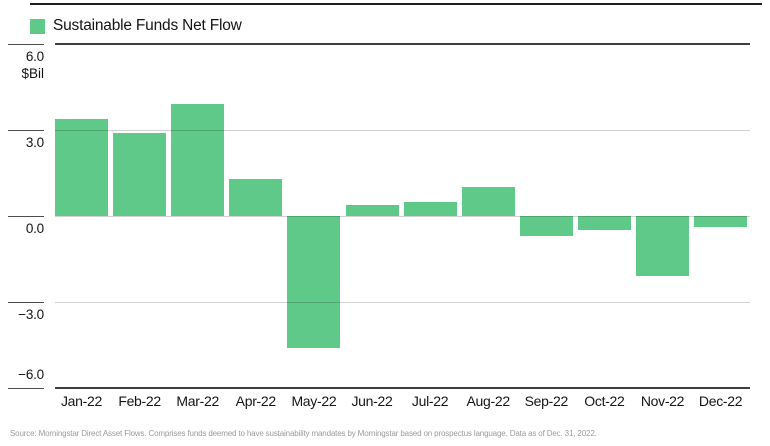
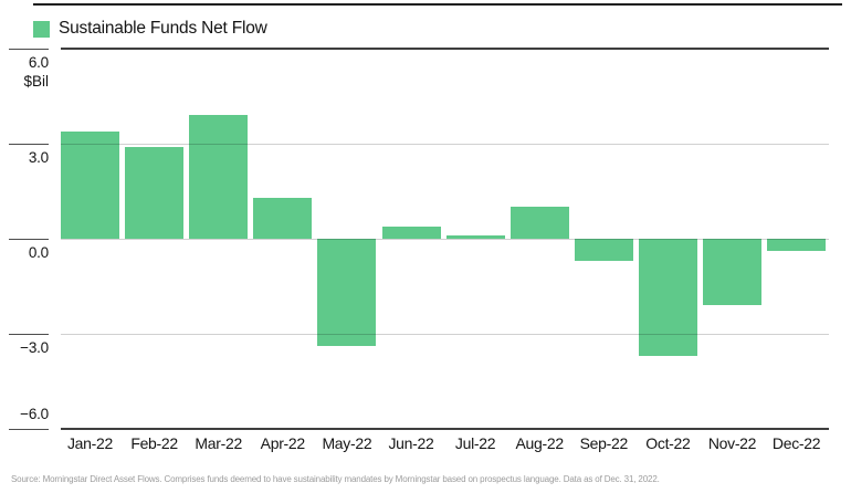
May-22: -4.6 -> -3.4
Jul-22: 0.5 -> 0.1
Oct-22: -0.5 -> -3.7
